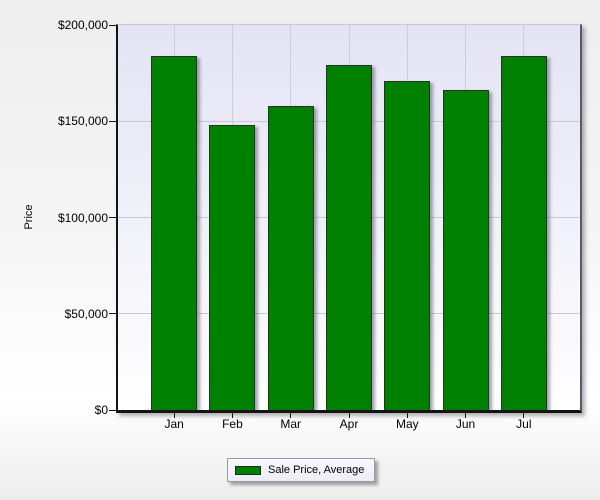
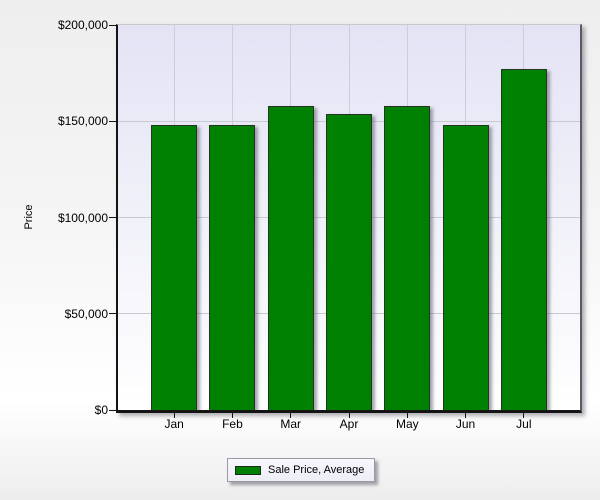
Jan: $184000 -> $148000
Apr: $179000 -> $154000
May: $171000 -> $158000
Jun: $166000 -> $148000
Jul: $184000 -> $177000
